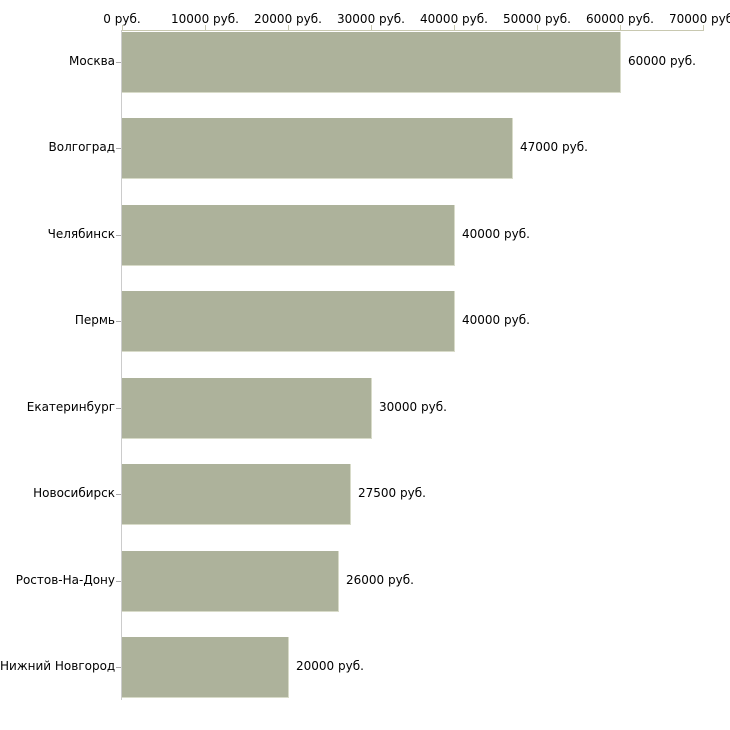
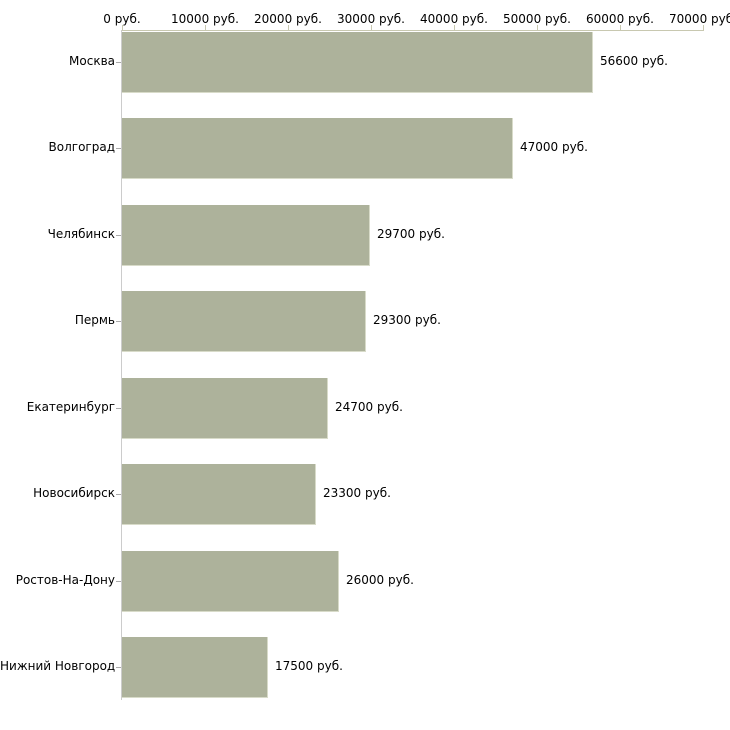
Москва: 60000 -> 56600
Челябинск: 40000 -> 29700
Пермь: 40000 -> 29300
Екатеринбург: 30000 -> 24700
Новосибирск: 27500 -> 23300
Нижний Новгород: 20000 -> 17500
